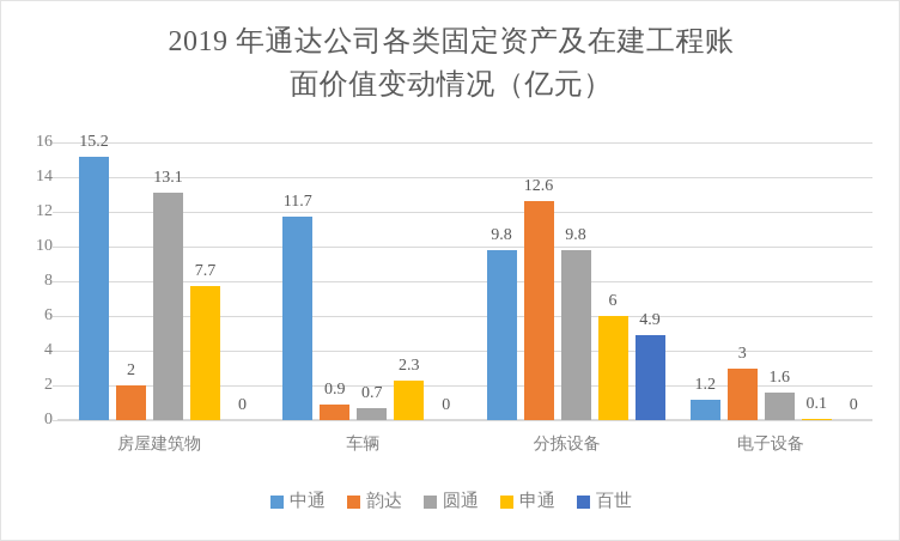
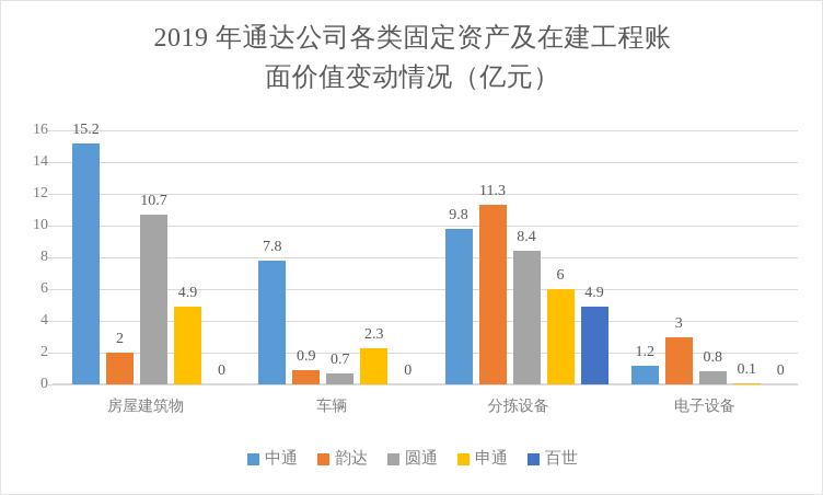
圆通/房屋建筑物: 13.1 -> 10.7
申通/房屋建筑物: 7.7 -> 4.9
中通/车辆: 11.7 -> 7.8
韵达/分拣设备: 12.6 -> 11.3
圆通/分拣设备: 9.8 -> 8.4
圆通/电子设备: 1.6 -> 0.8
